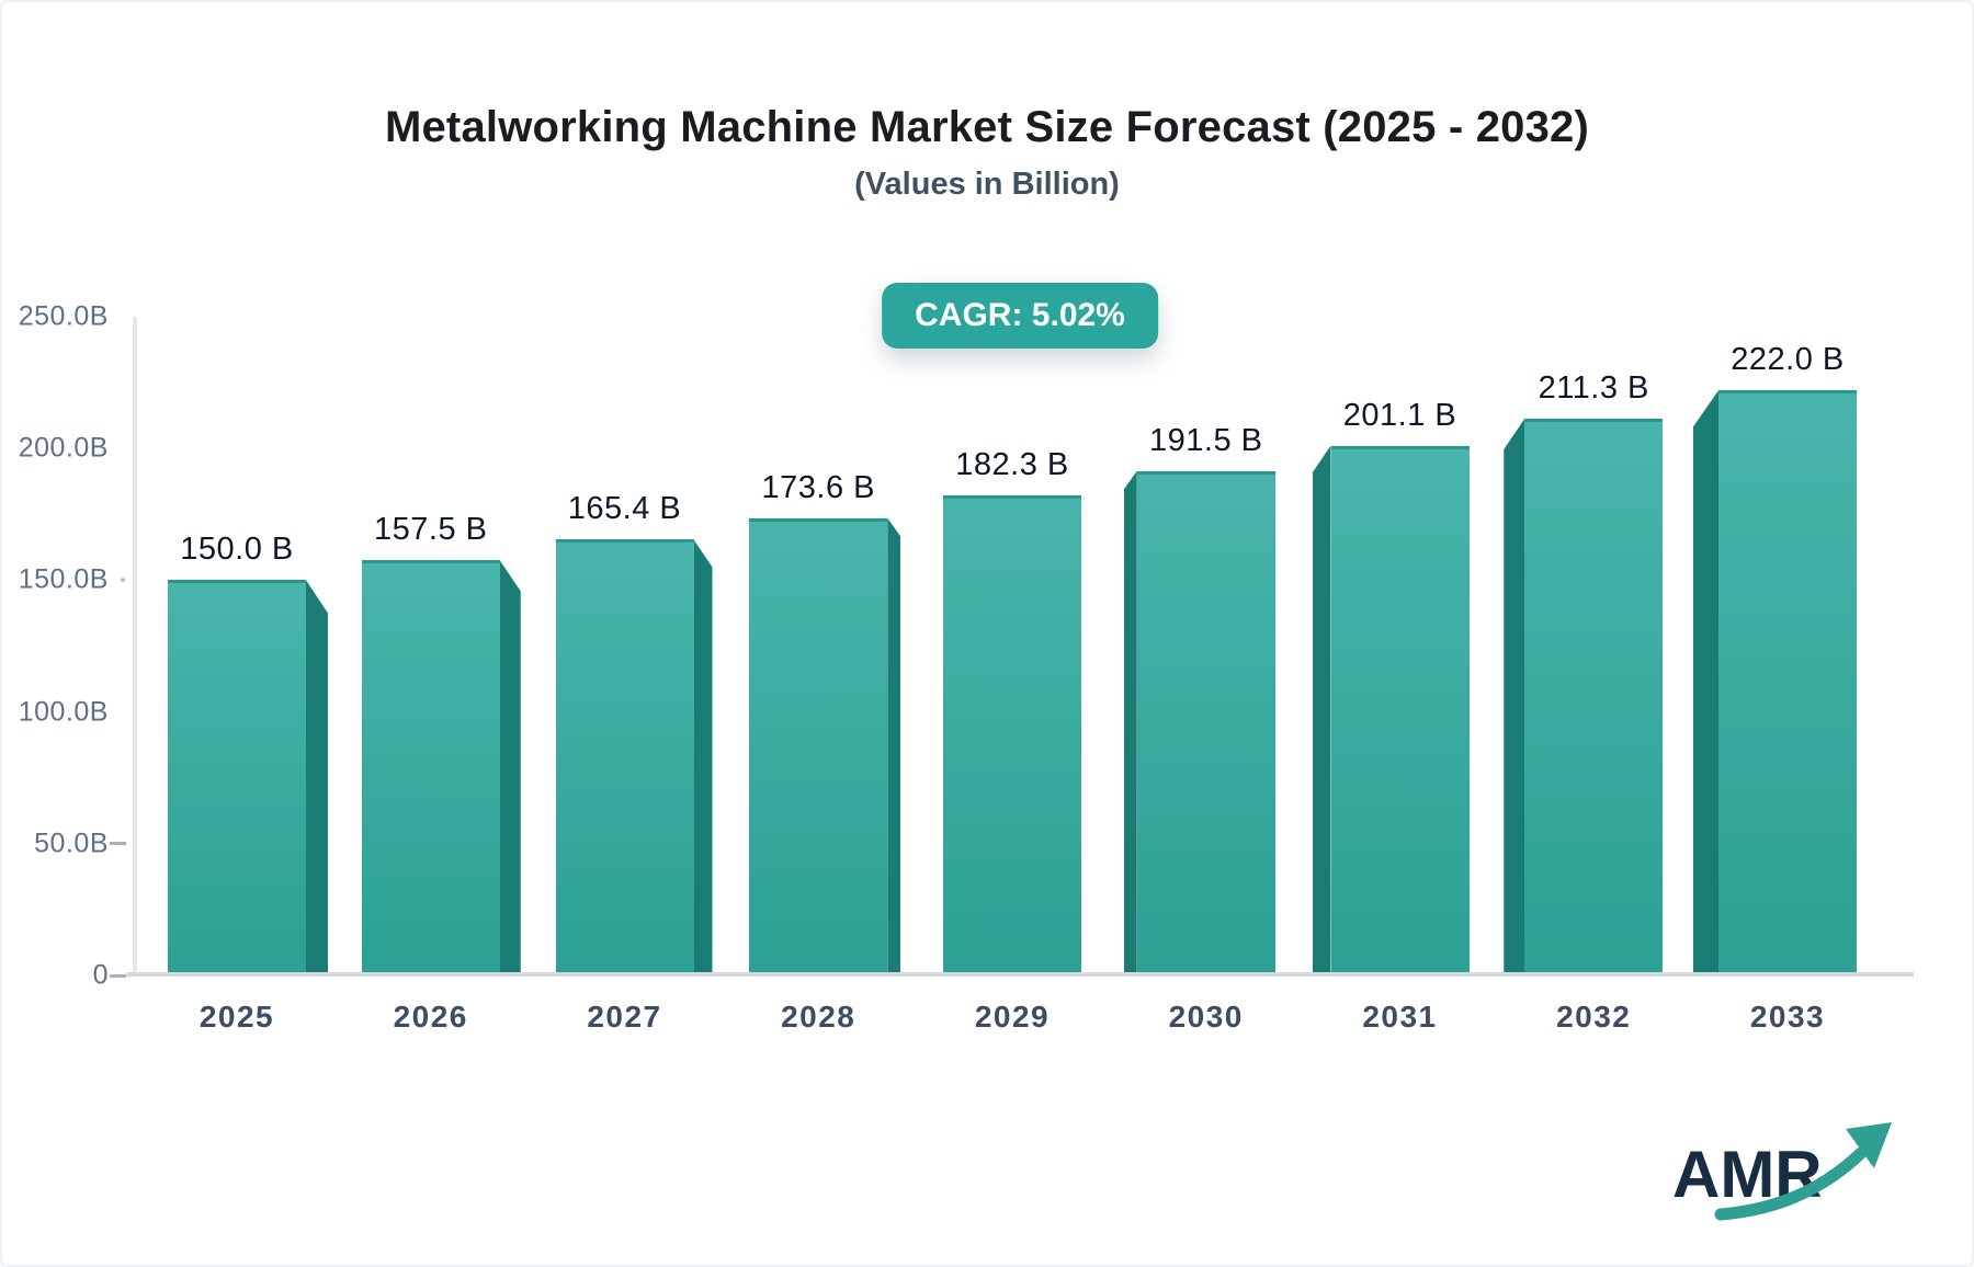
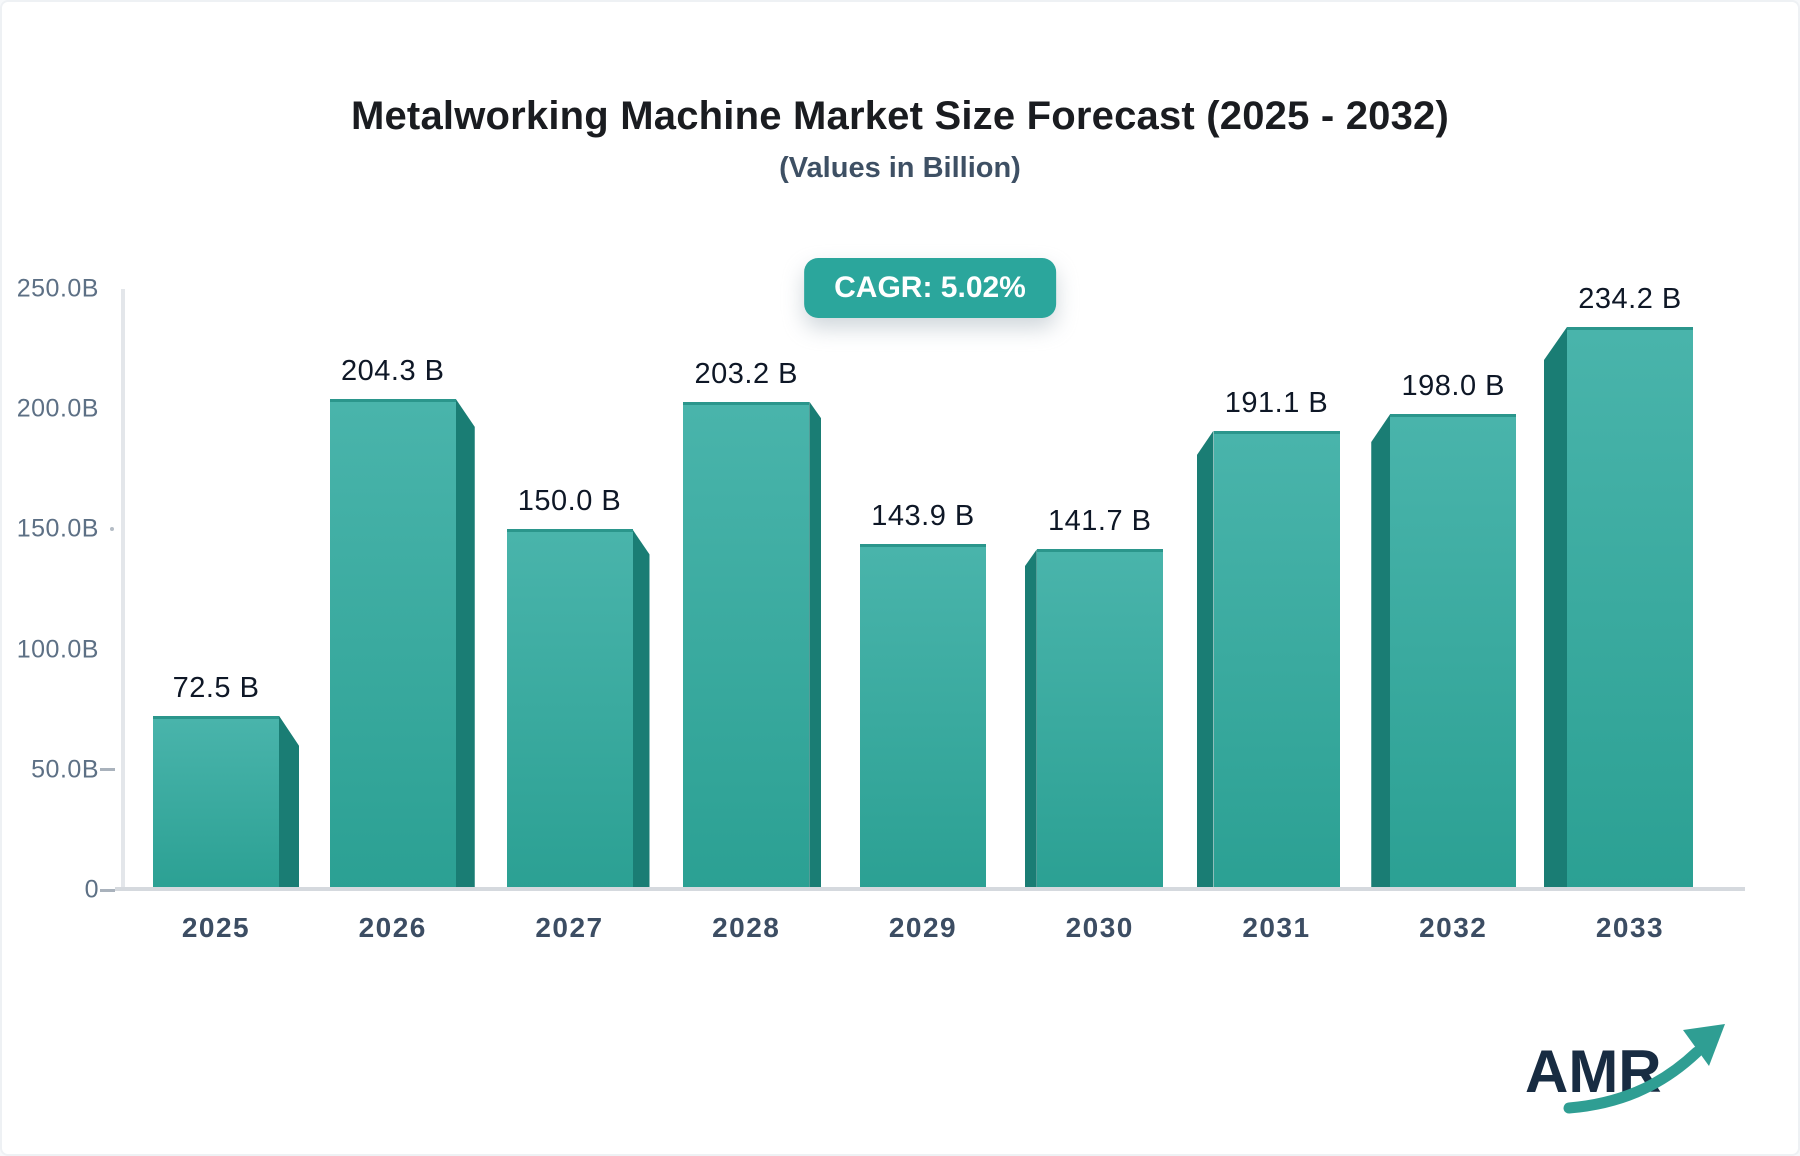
2025: 150.0 -> 72.5
2026: 157.5 -> 204.3
2027: 165.4 -> 150.0
2028: 173.6 -> 203.2
2029: 182.3 -> 143.9
2030: 191.5 -> 141.7
2031: 201.1 -> 191.1
2032: 211.3 -> 198.0
2033: 222.0 -> 234.2
